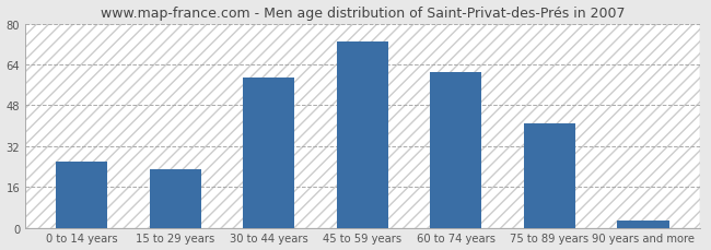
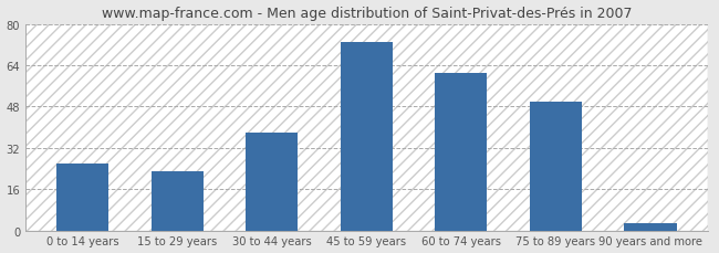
30 to 44 years: 59 -> 38
75 to 89 years: 41 -> 50
